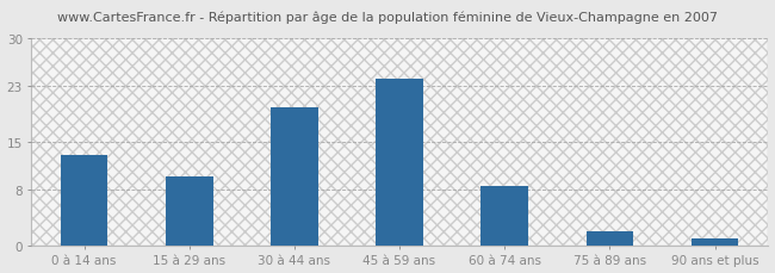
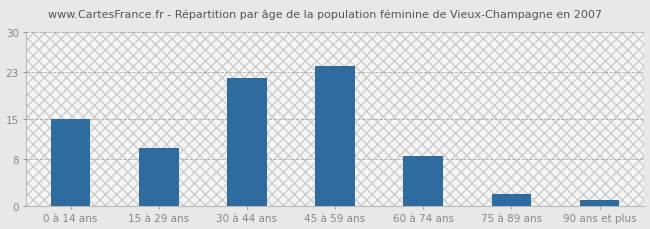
0 à 14 ans: 13.0 -> 15.0
30 à 44 ans: 20.0 -> 22.0
